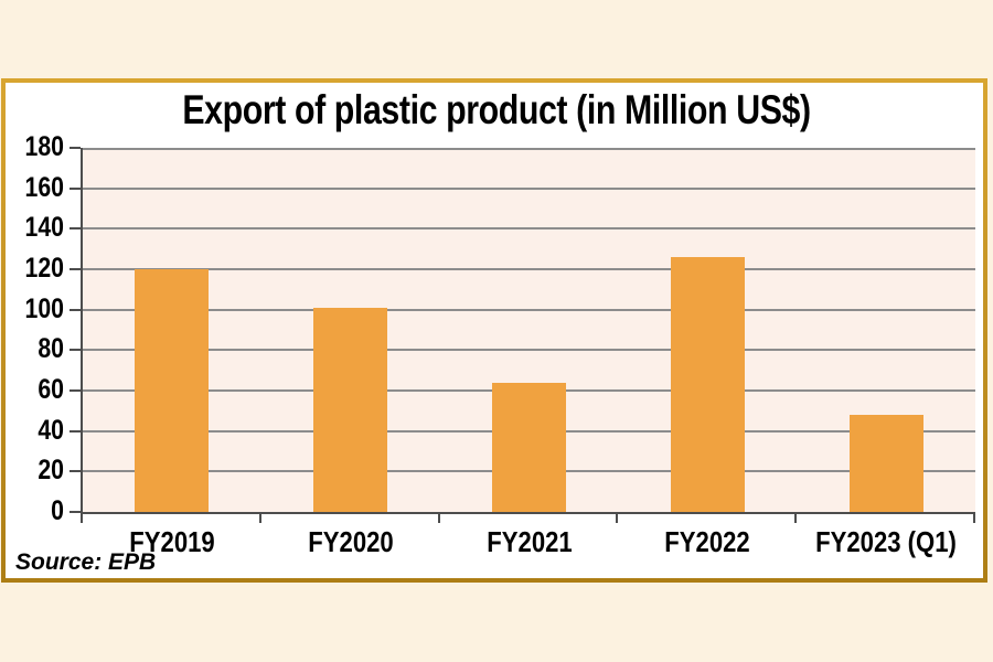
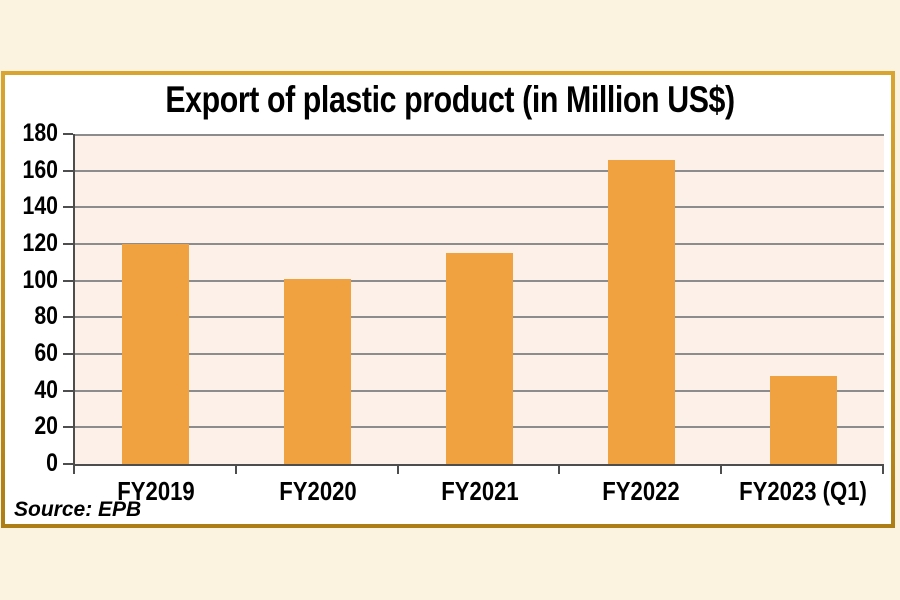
FY2021: 64 -> 115
FY2022: 126 -> 166
